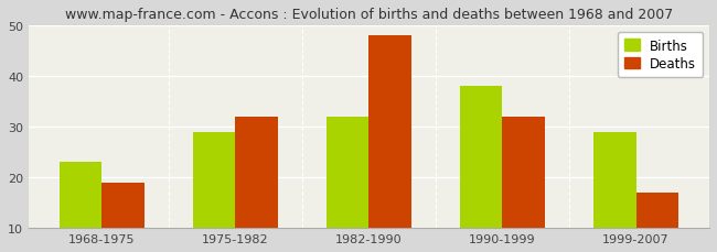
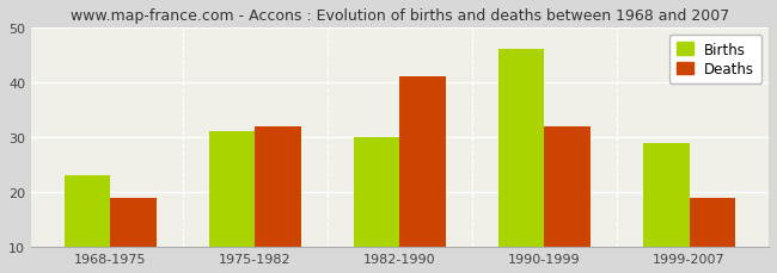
Births/1975-1982: 29 -> 31
Births/1982-1990: 32 -> 30
Deaths/1982-1990: 48 -> 41
Births/1990-1999: 38 -> 46
Deaths/1999-2007: 17 -> 19
